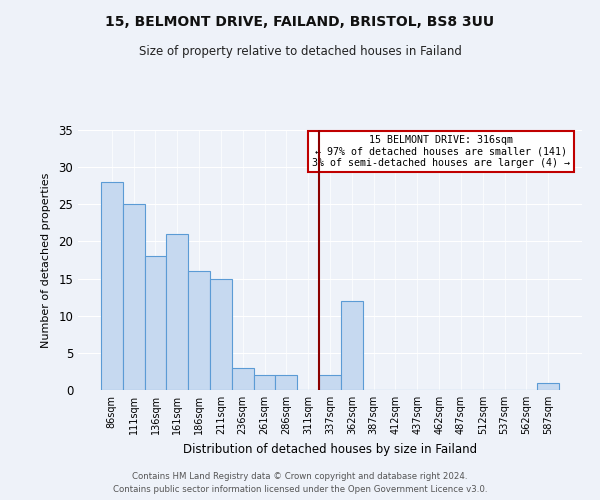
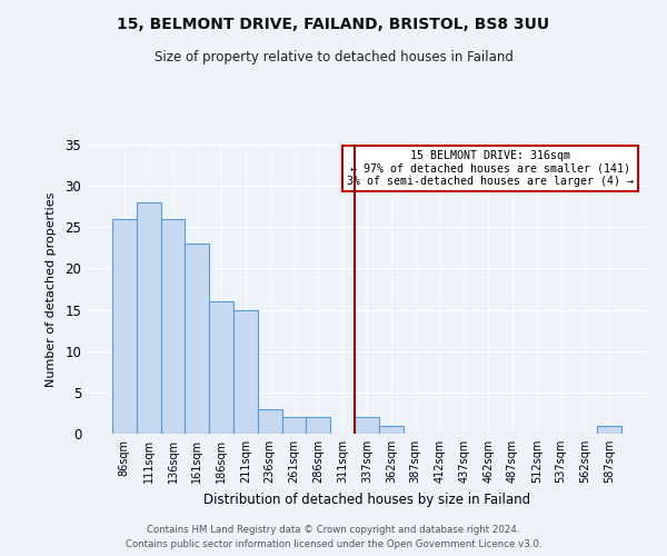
86sqm: 28 -> 26
111sqm: 25 -> 28
136sqm: 18 -> 26
161sqm: 21 -> 23
362sqm: 12 -> 1
